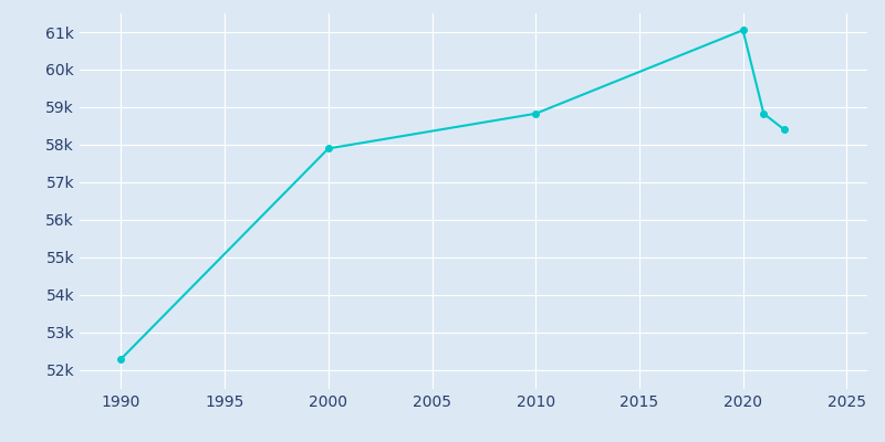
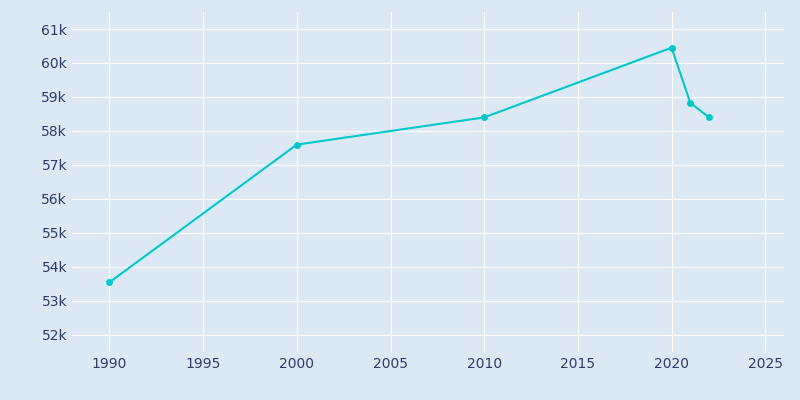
1990: 52.30k -> 53.55k
2000: 57.90k -> 57.60k
2010: 58.83k -> 58.40k
2020: 61.05k -> 60.45k
